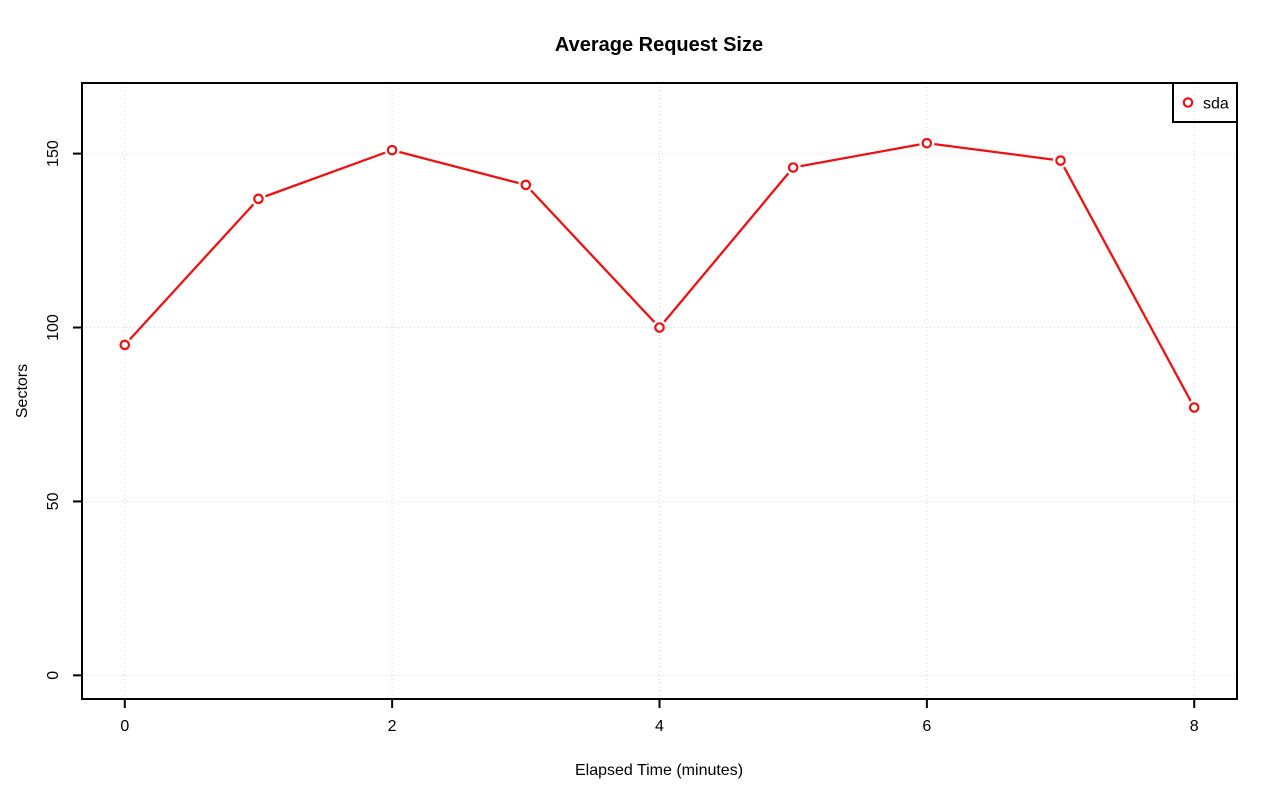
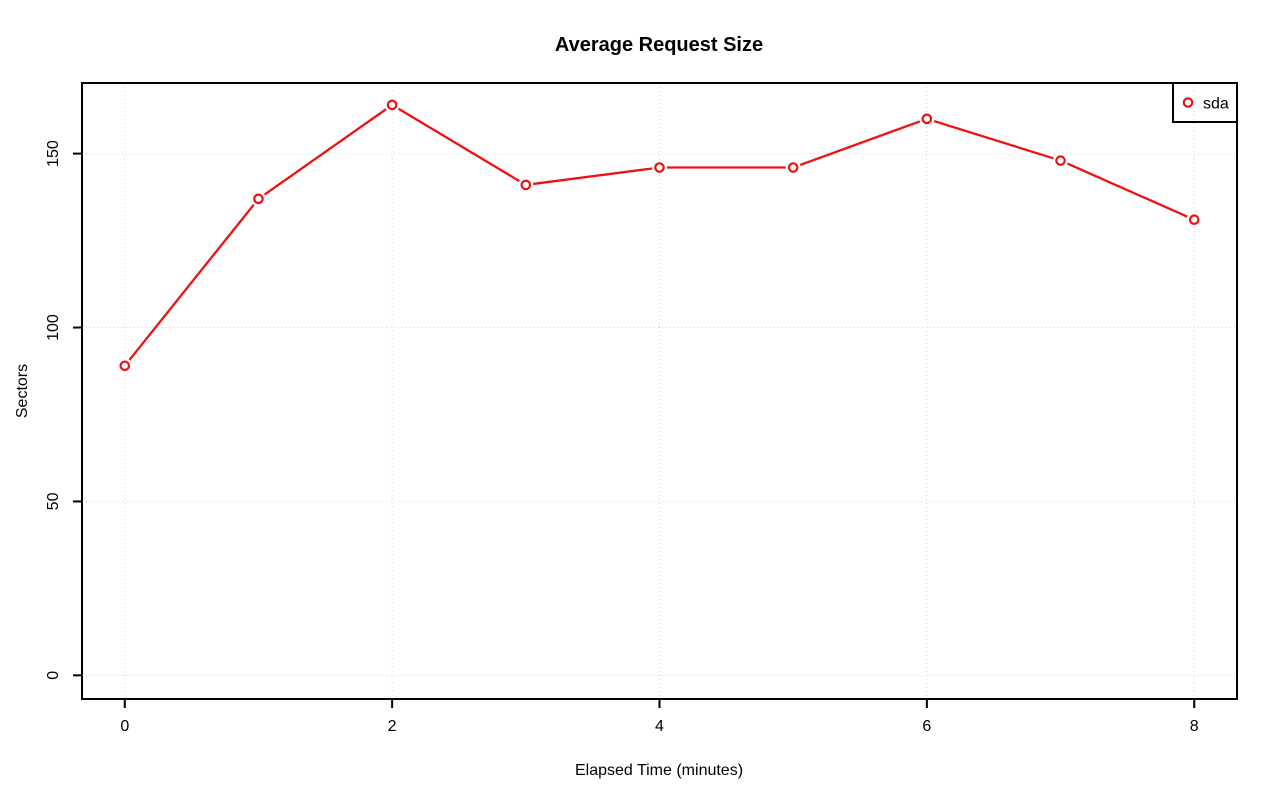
0: 95 -> 89
2: 151 -> 164
4: 100 -> 146
6: 153 -> 160
8: 77 -> 131
